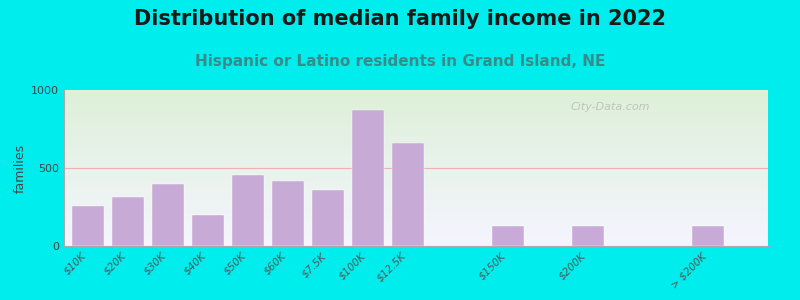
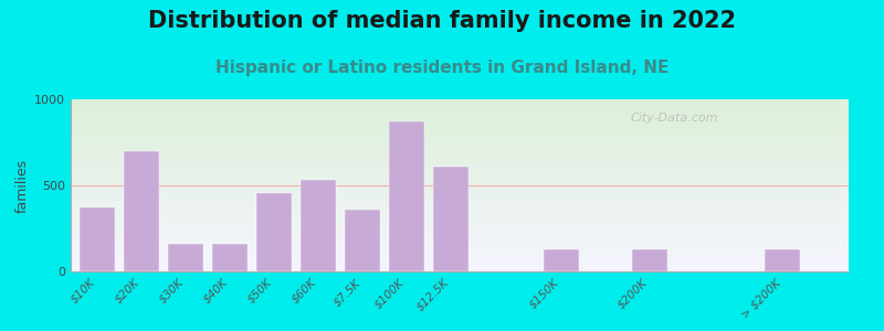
$10K: 260 -> 370
$20K: 320 -> 700
$30K: 400 -> 160
$40K: 200 -> 160
$60K: 420 -> 530
$12.5K: 660 -> 610
